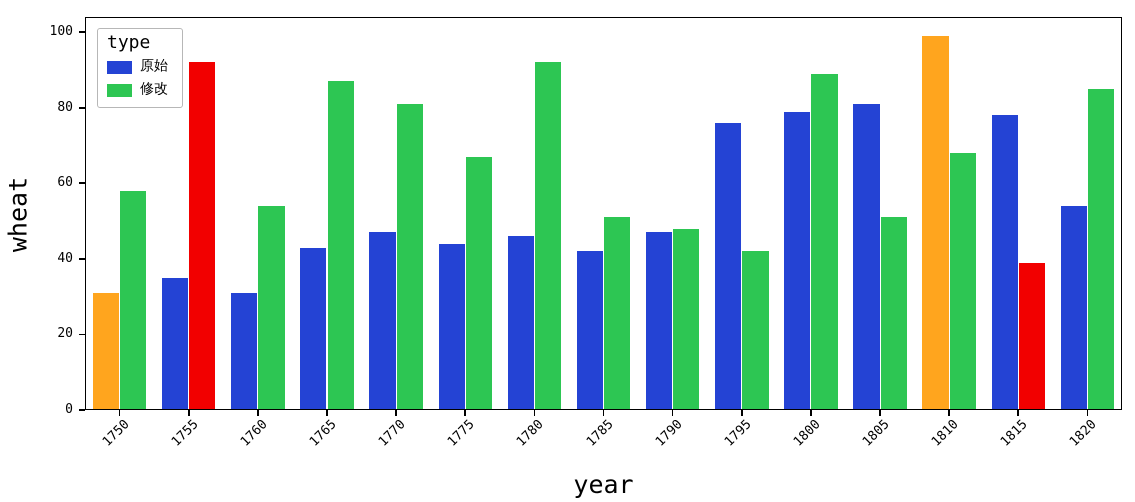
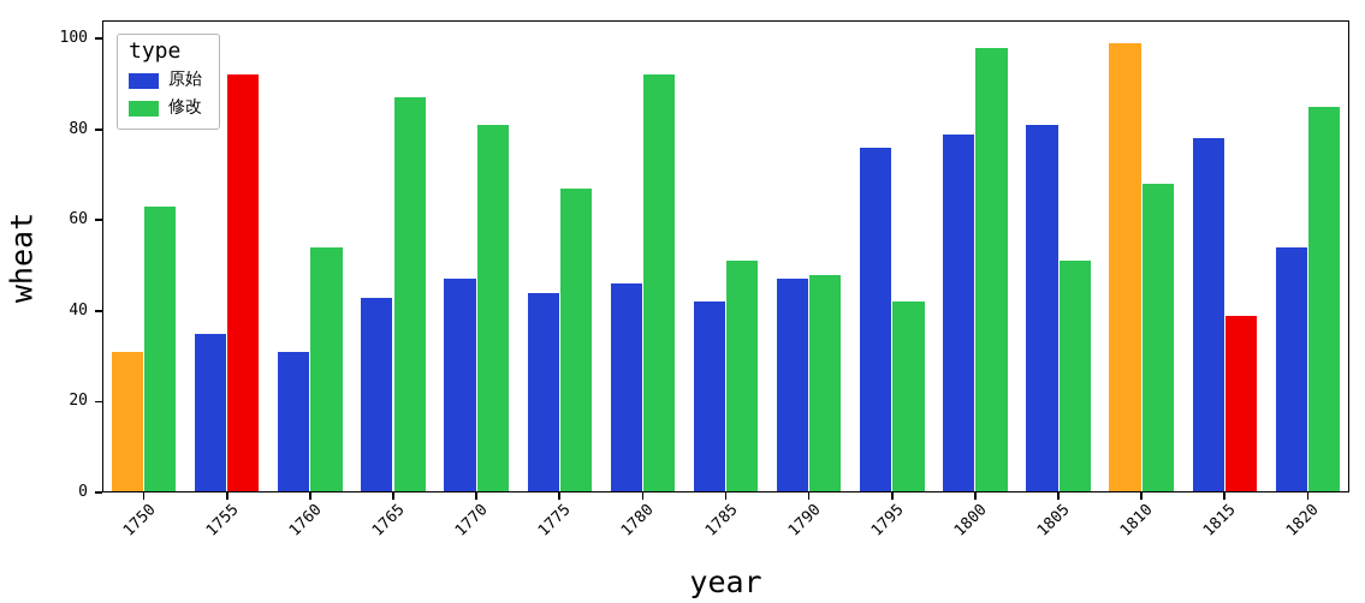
修改/1750: 58 -> 63
修改/1800: 89 -> 98
